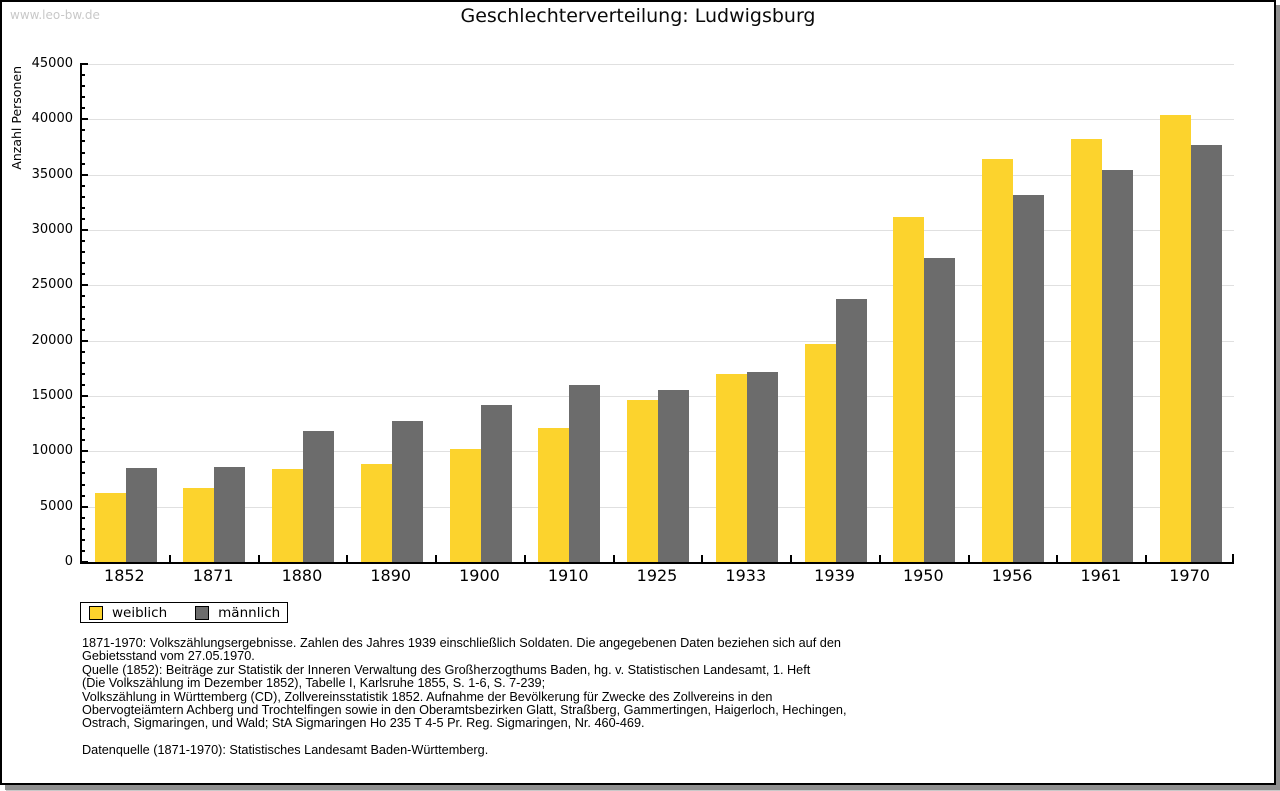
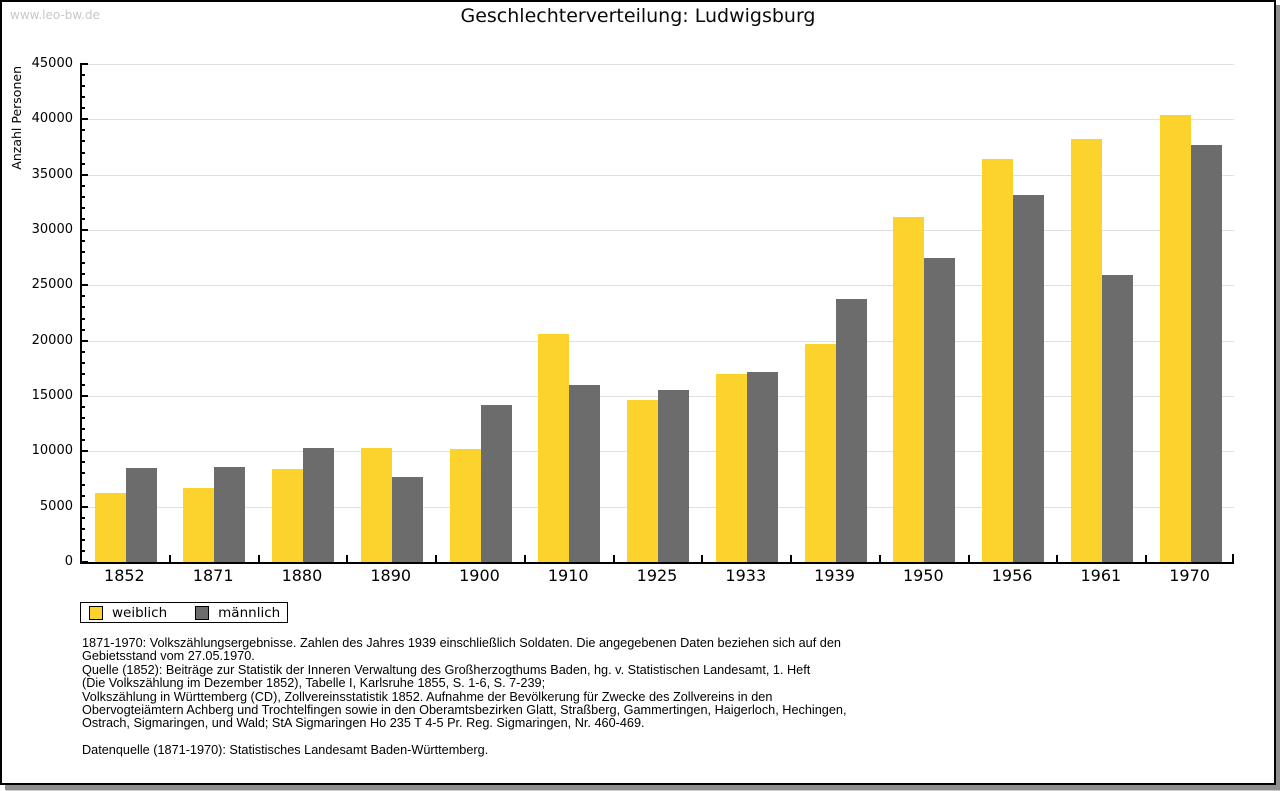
männlich/1880: 11800 -> 10300
weiblich/1890: 8900 -> 10300
männlich/1890: 12700 -> 7700
weiblich/1910: 12100 -> 20600
männlich/1961: 35400 -> 25900
